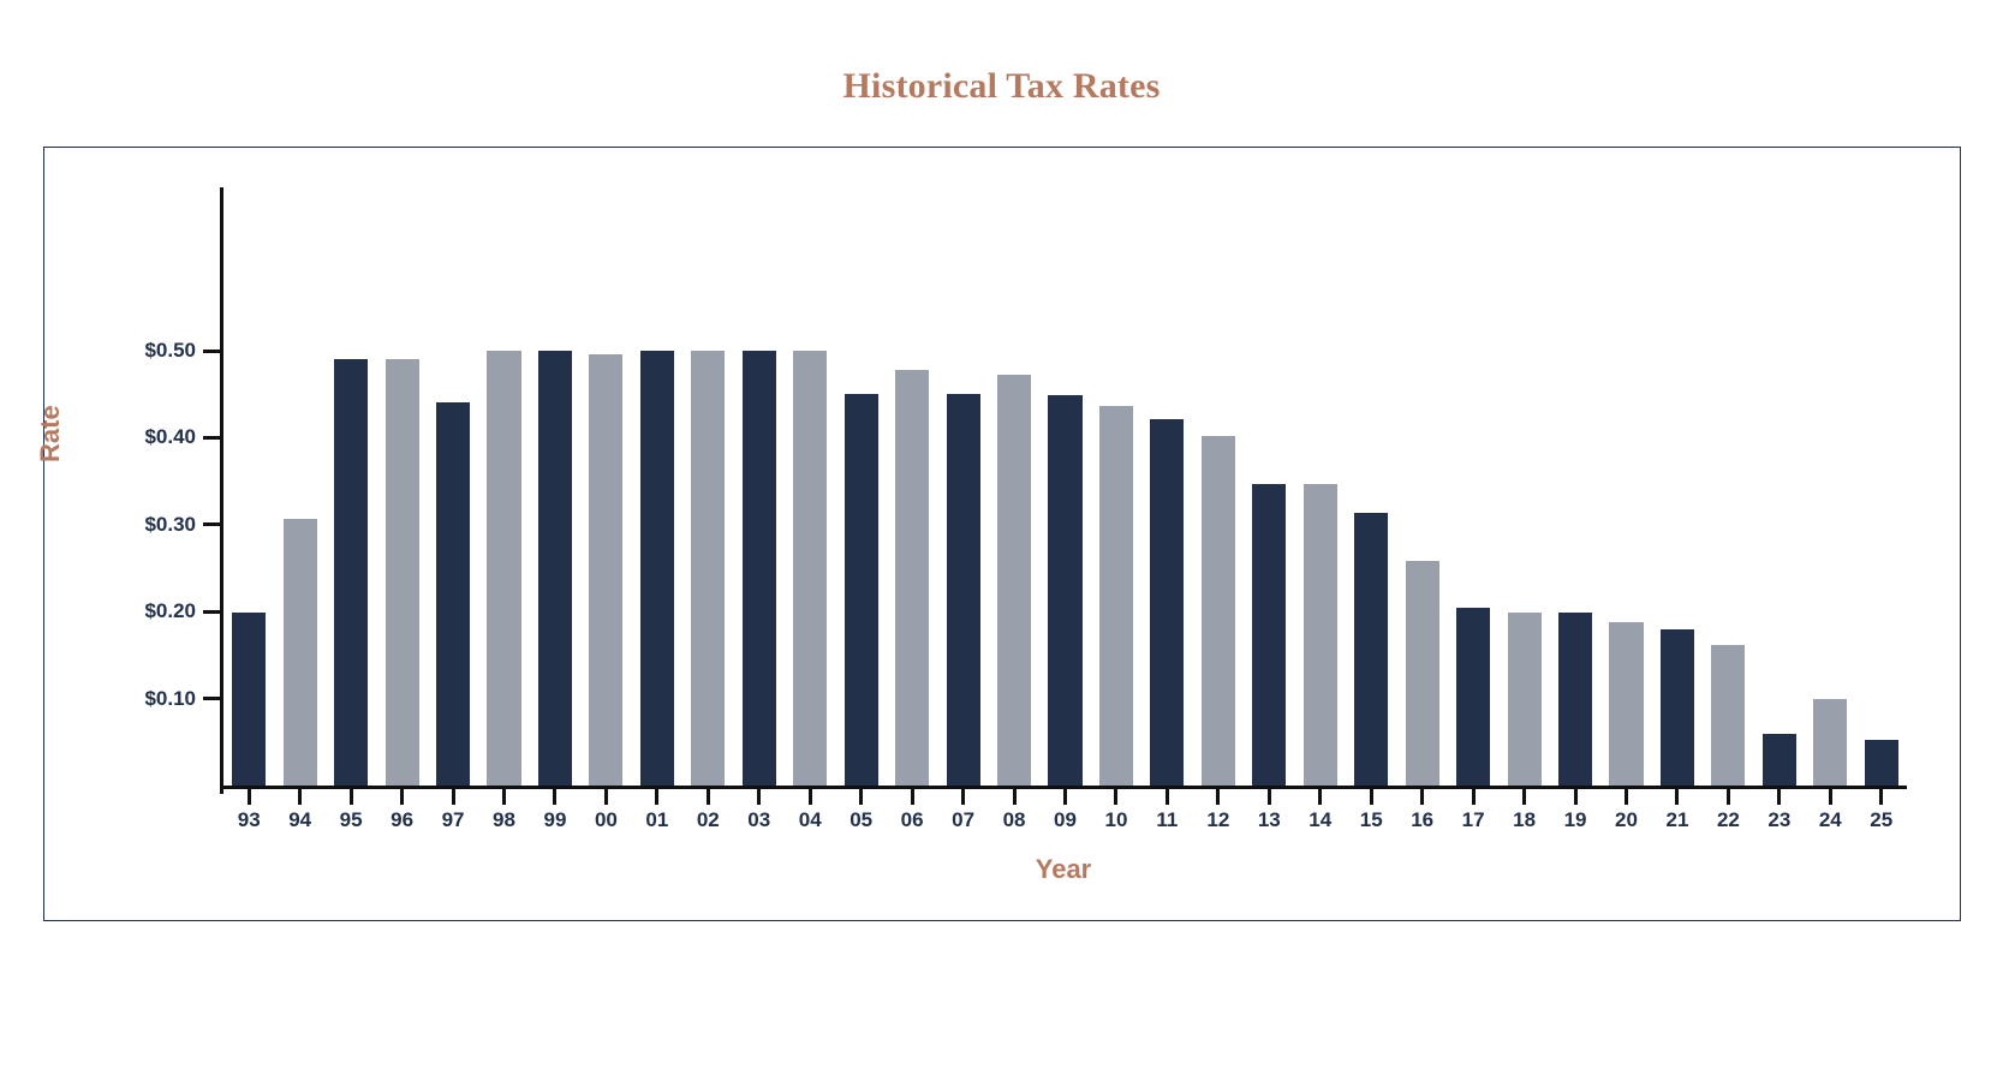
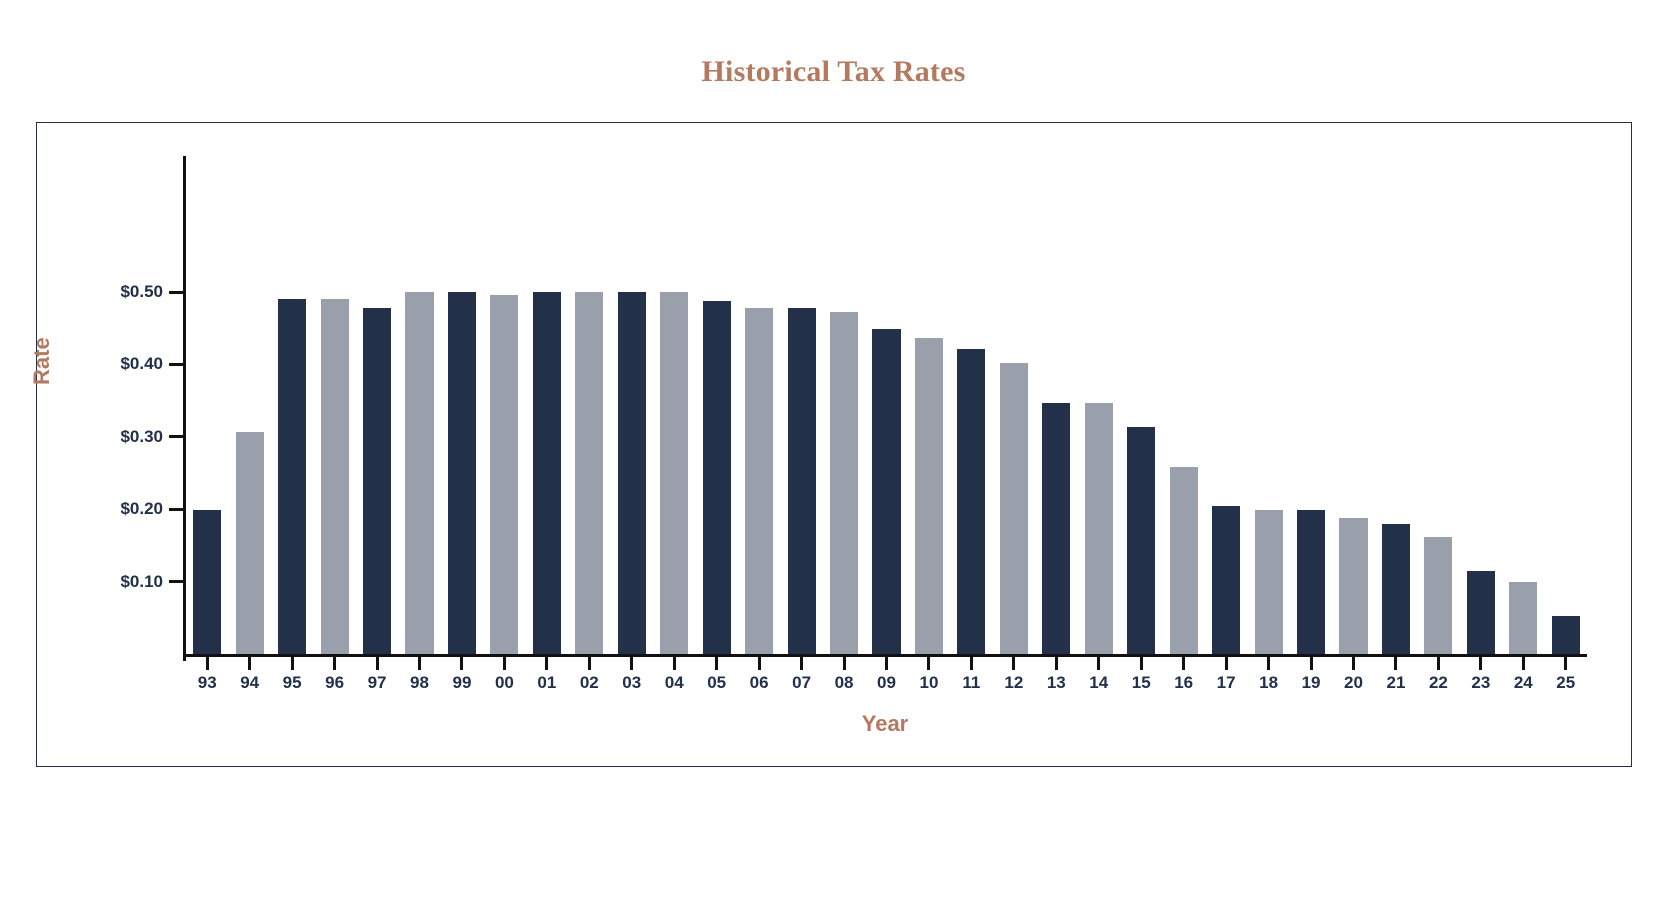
97: $0.44 -> $0.48
05: $0.45 -> $0.49
07: $0.45 -> $0.48
23: $0.06 -> $0.11
